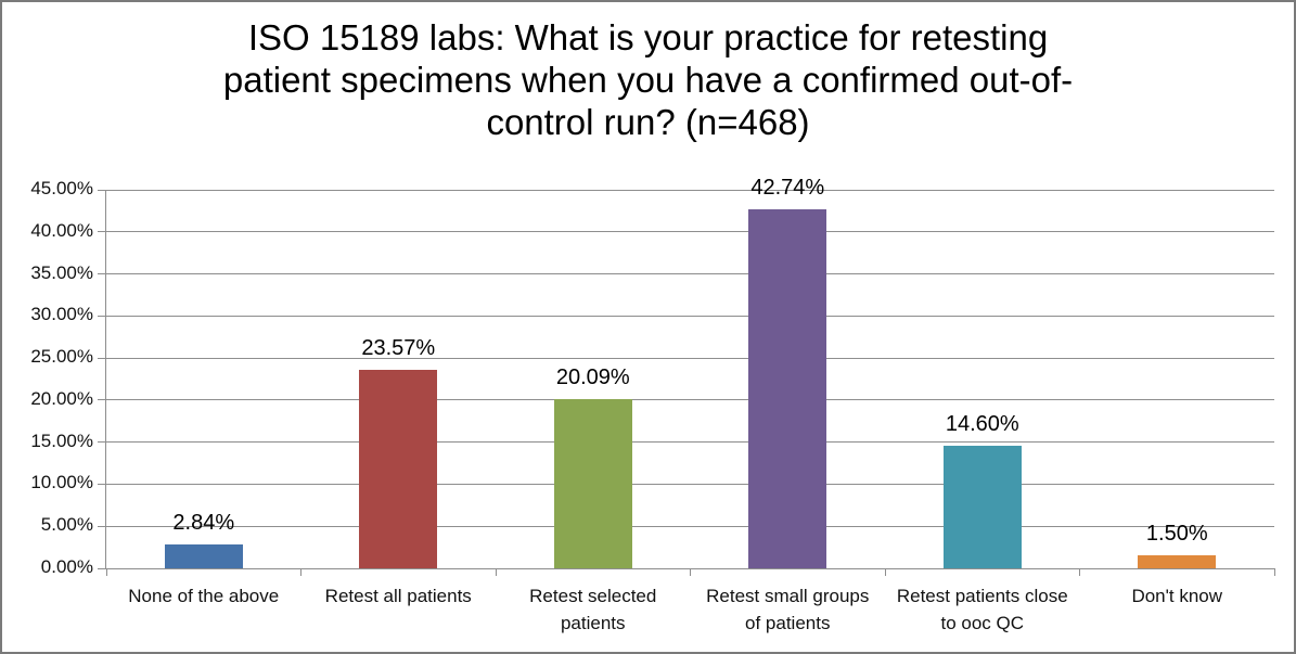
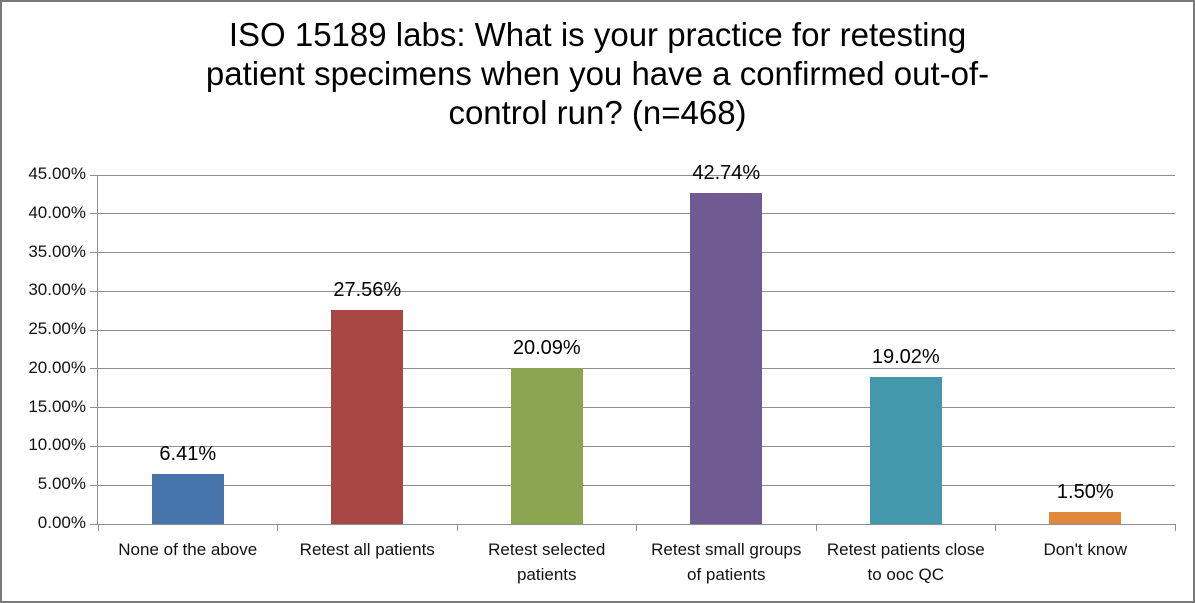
None of the above: 2.84% -> 6.41%
Retest all patients: 23.57% -> 27.56%
Retest patients close to ooc QC: 14.60% -> 19.02%
